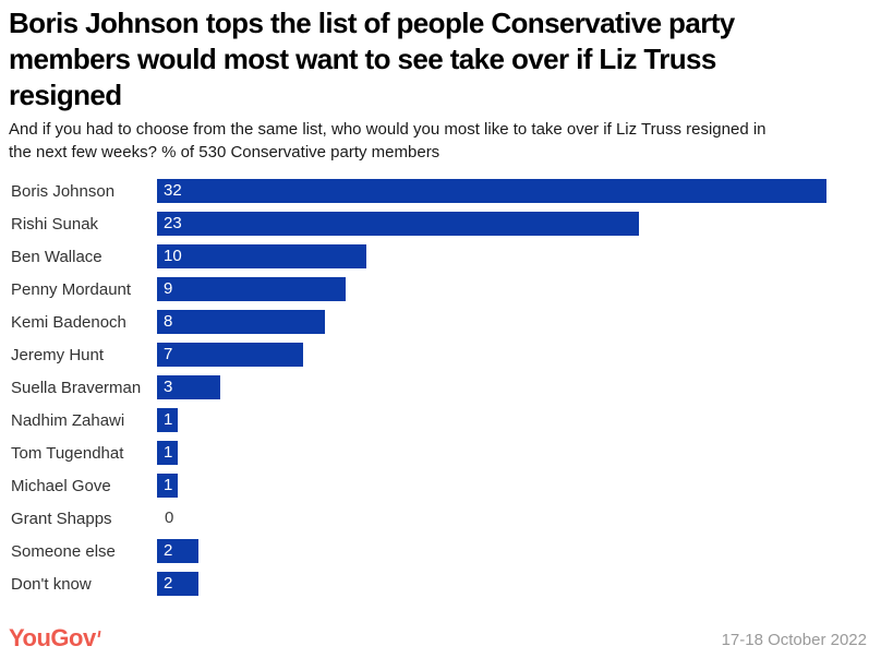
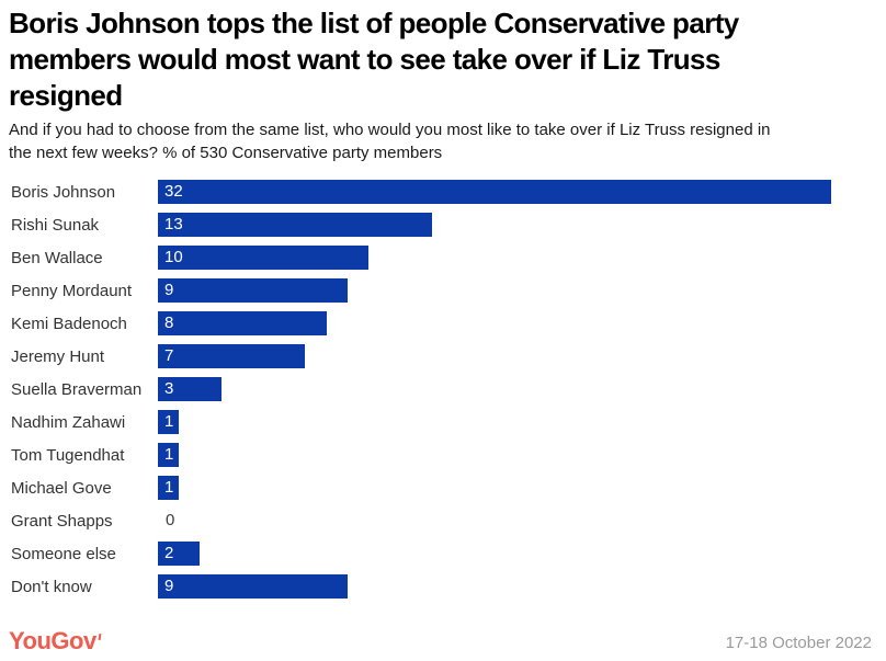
Rishi Sunak: 23 -> 13
Don't know: 2 -> 9
